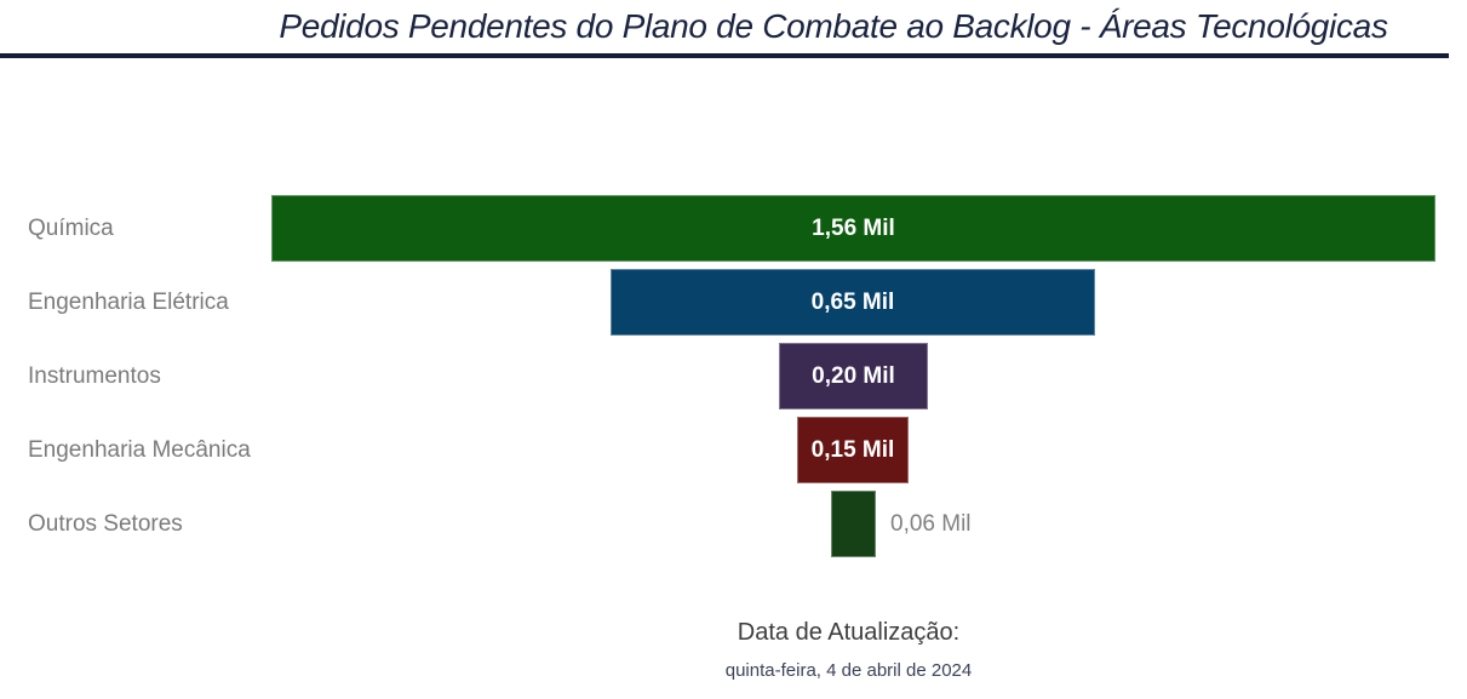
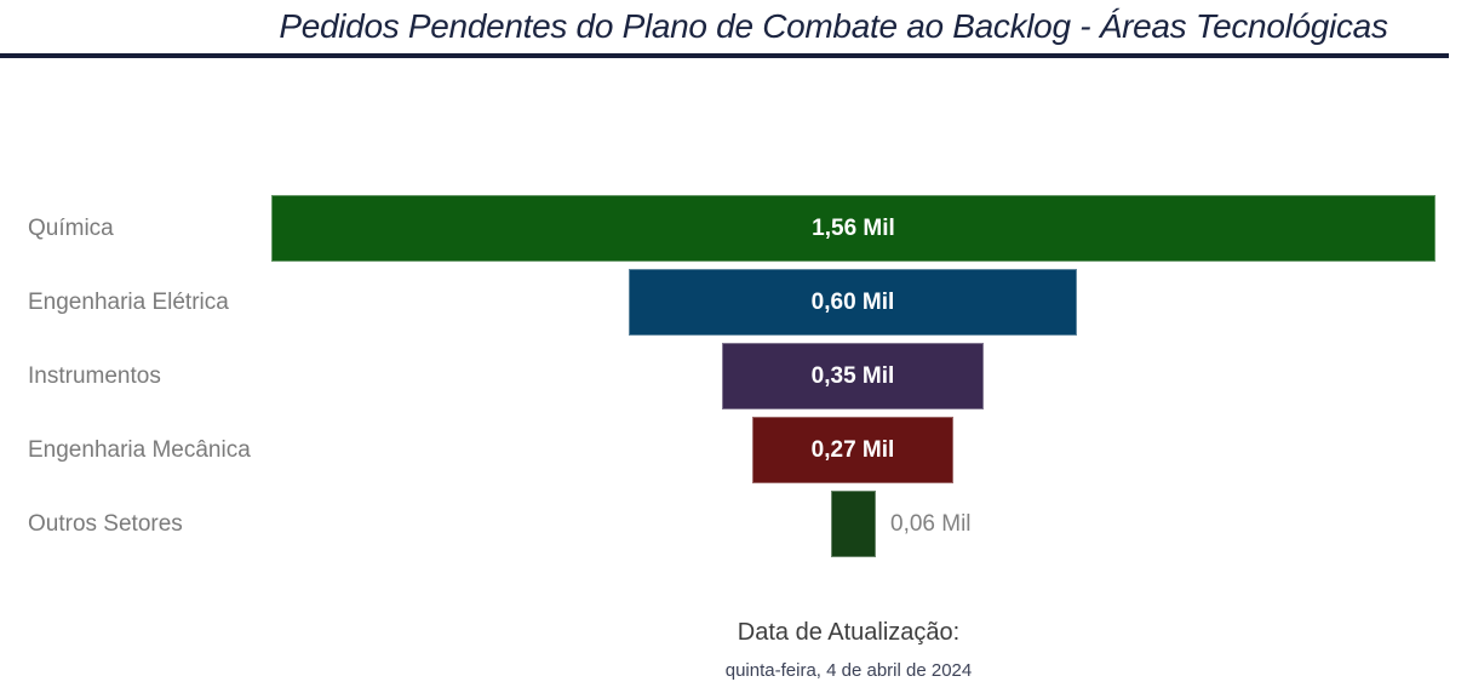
Engenharia Elétrica: 0,65 -> 0,60
Instrumentos: 0,20 -> 0,35
Engenharia Mecânica: 0,15 -> 0,27
